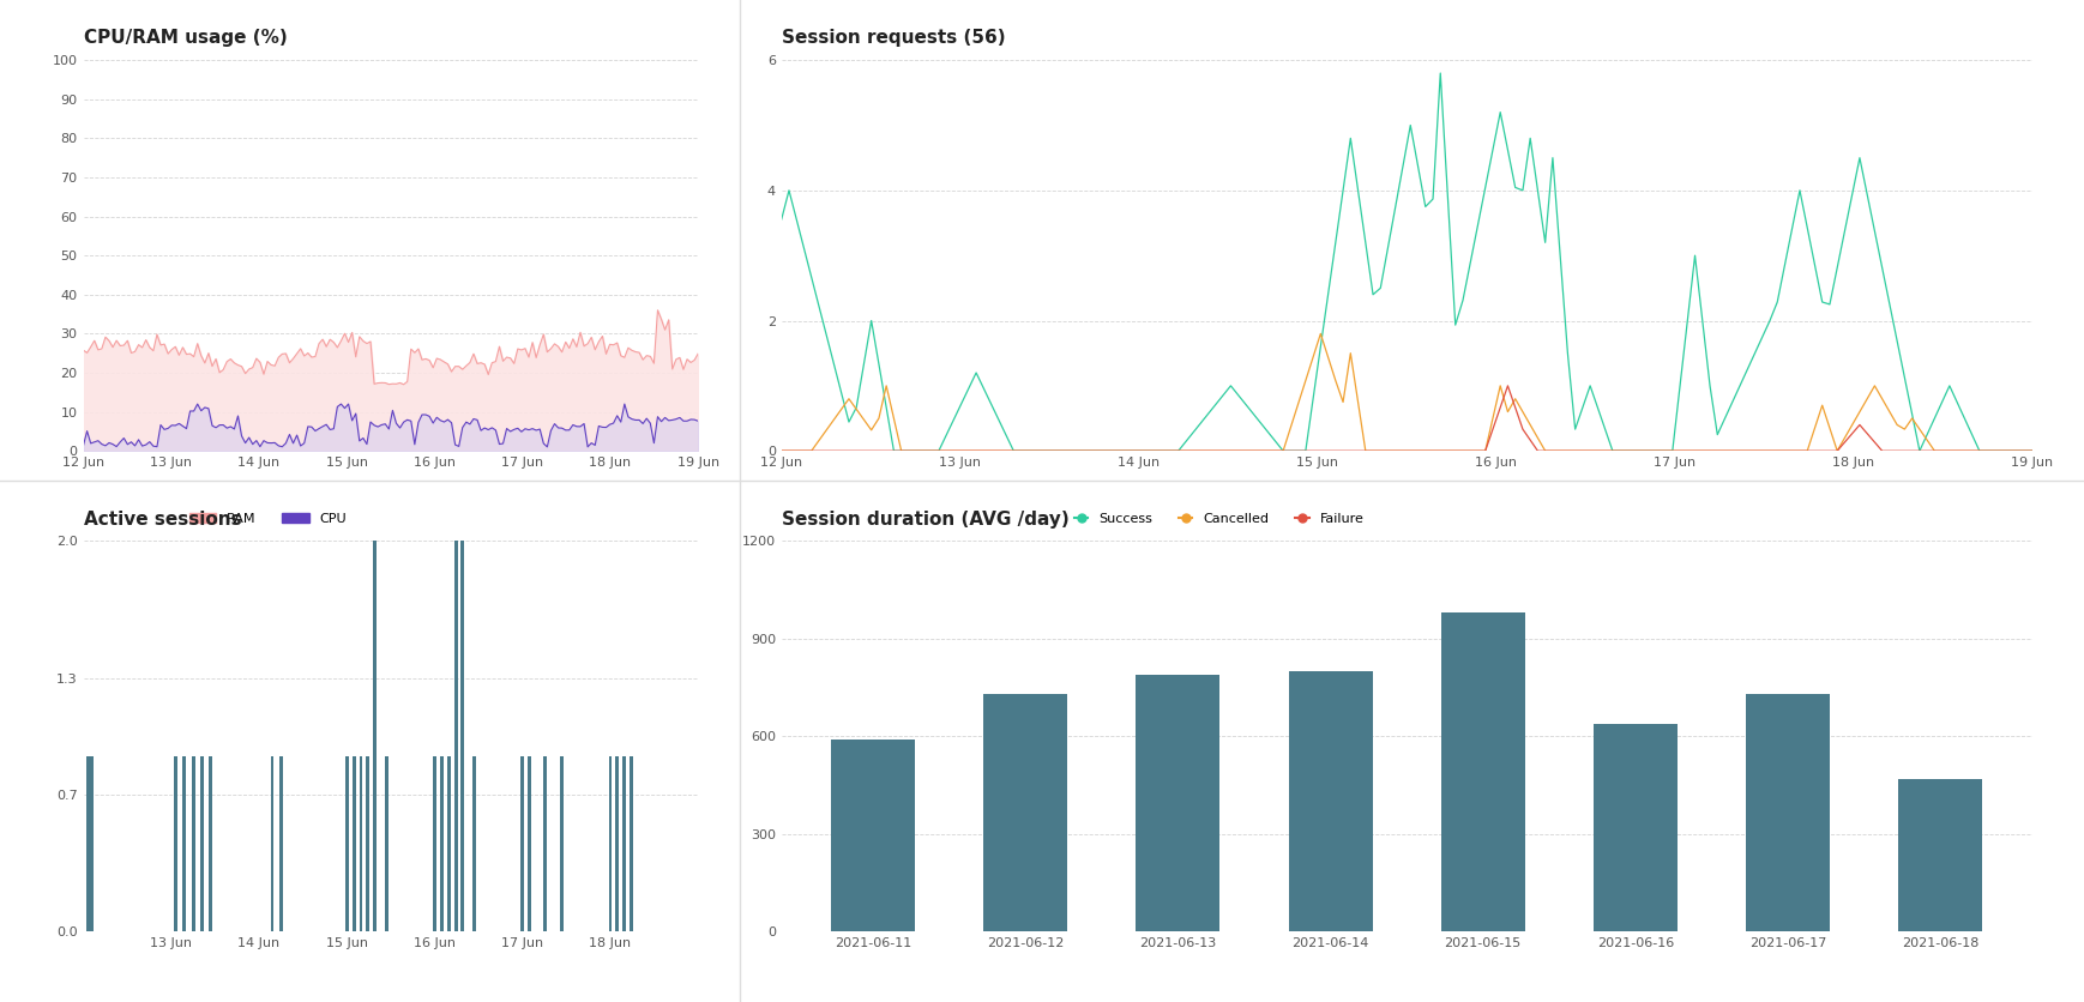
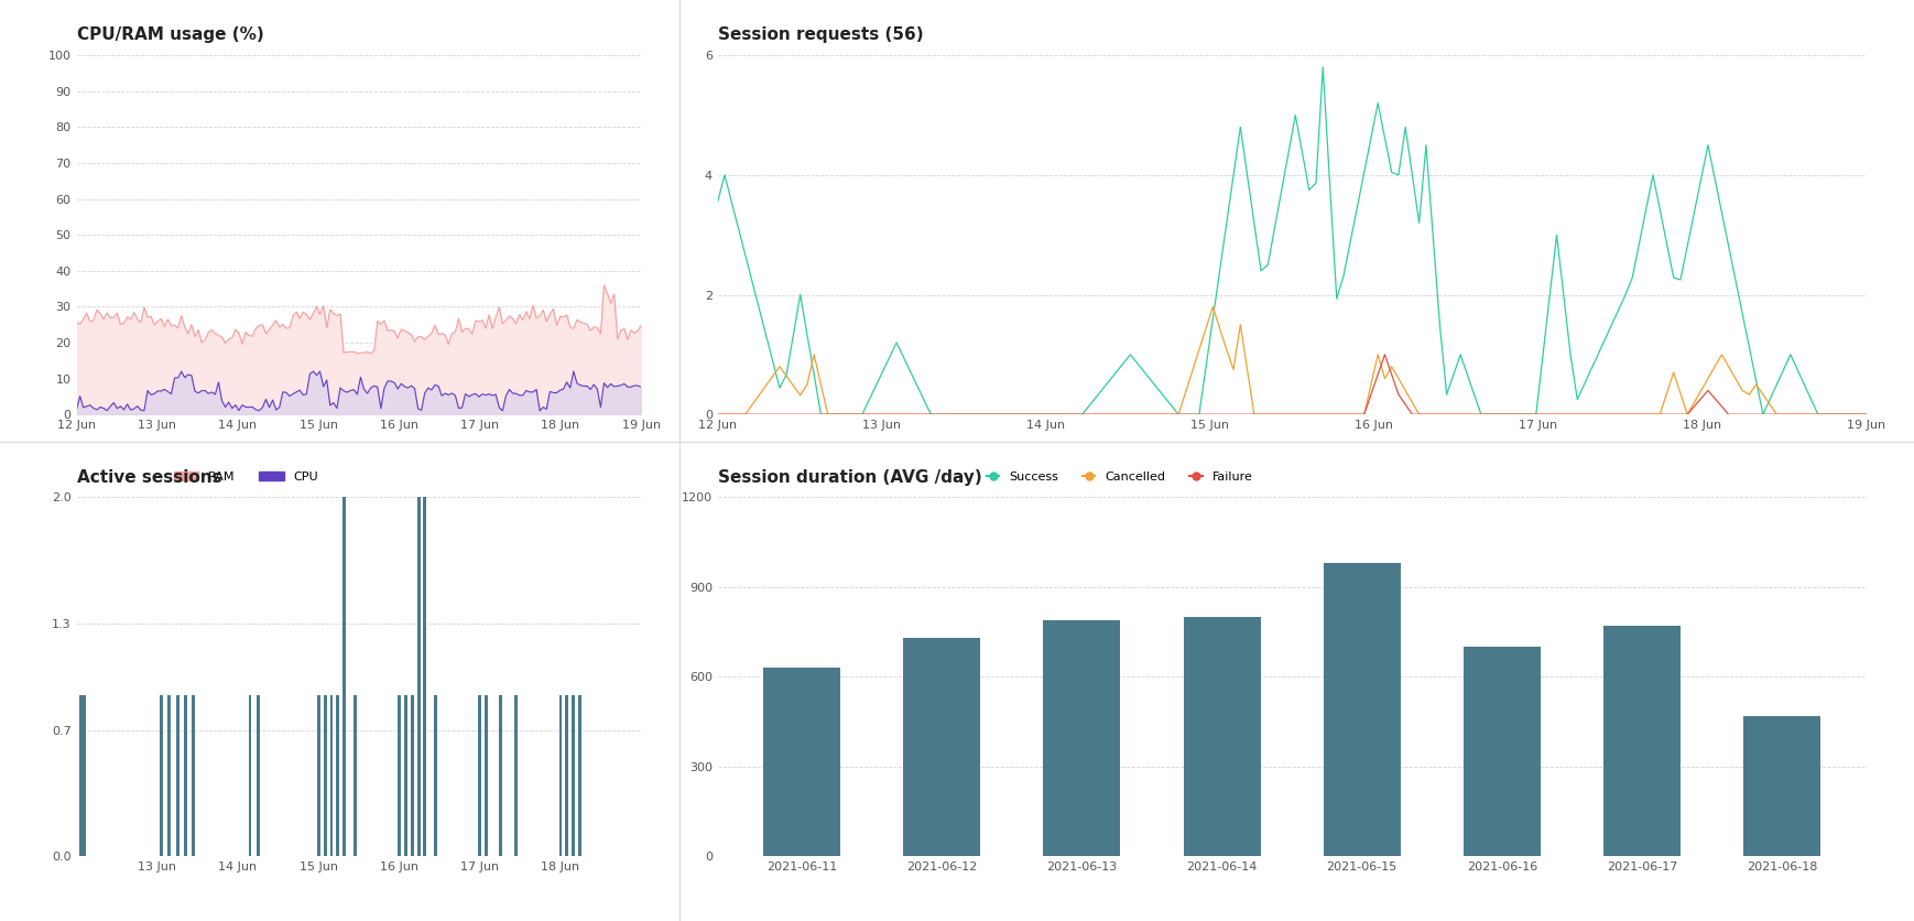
Session duration (AVG /day)/2021-06-11: 590 -> 630
Session duration (AVG /day)/2021-06-16: 640 -> 700
Session duration (AVG /day)/2021-06-17: 730 -> 770
